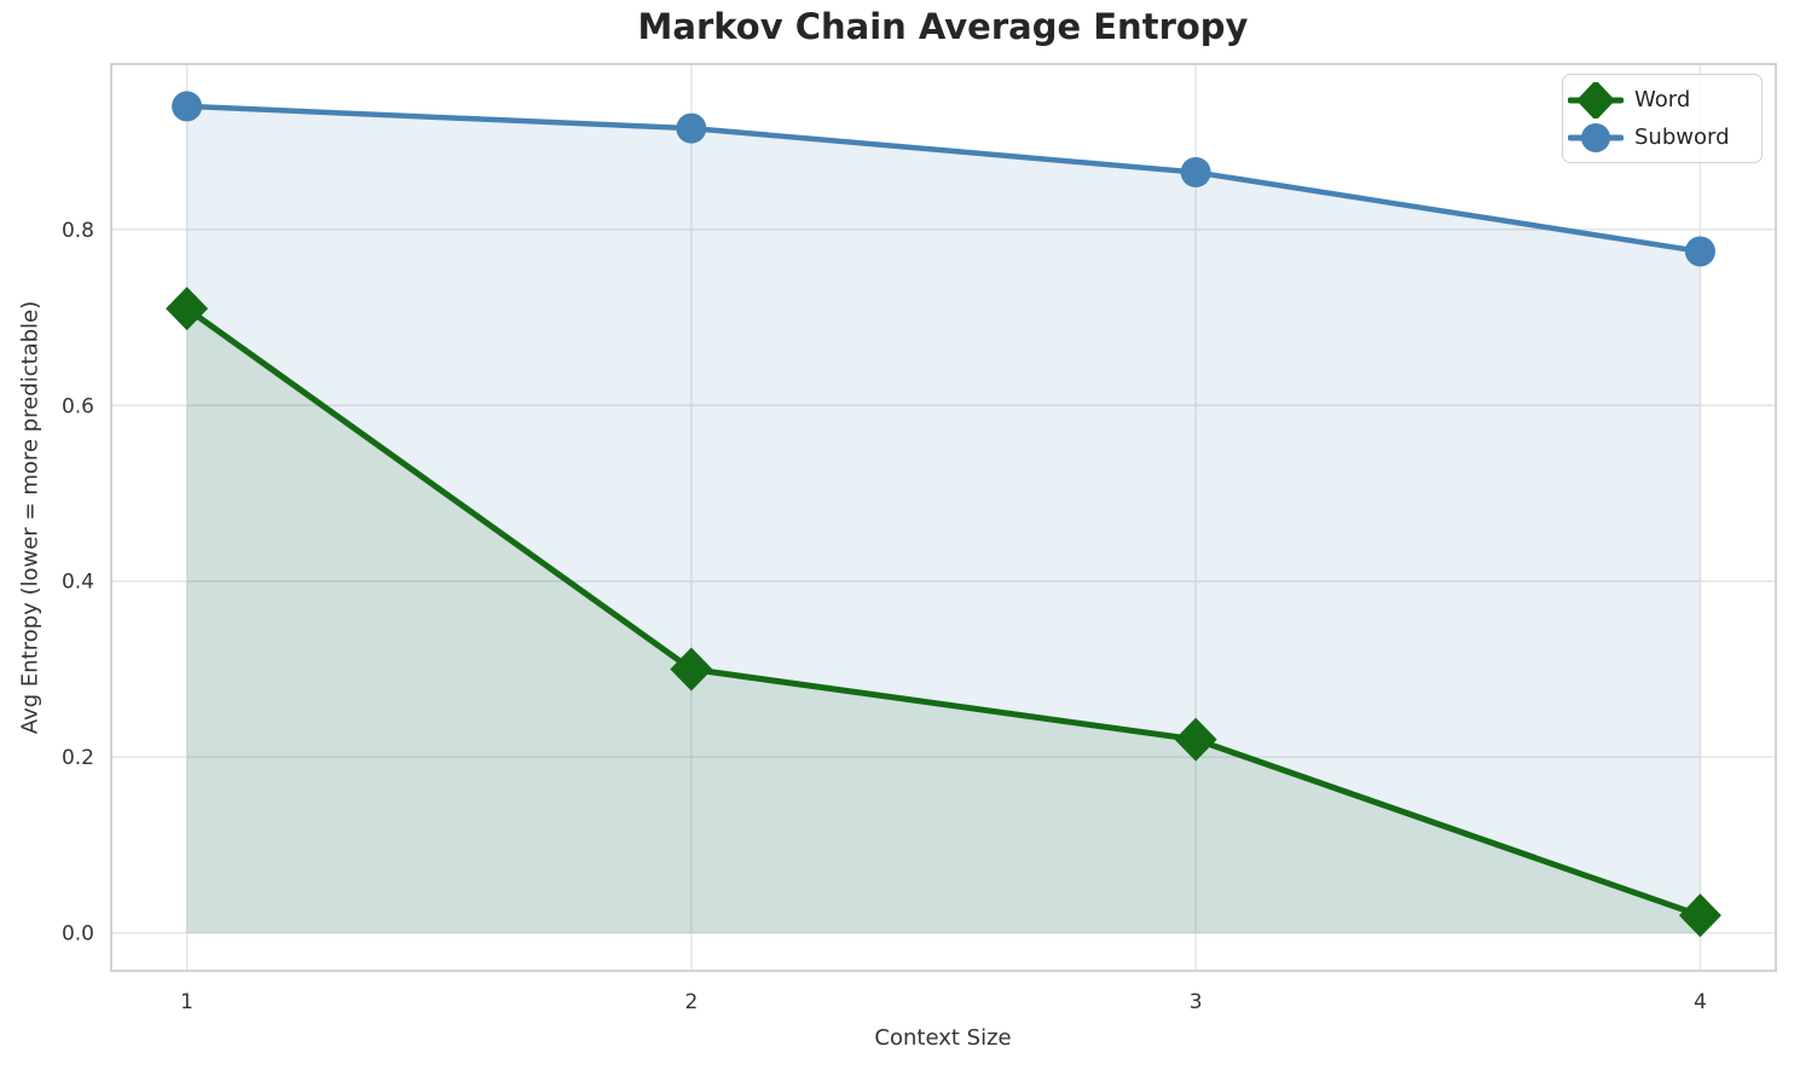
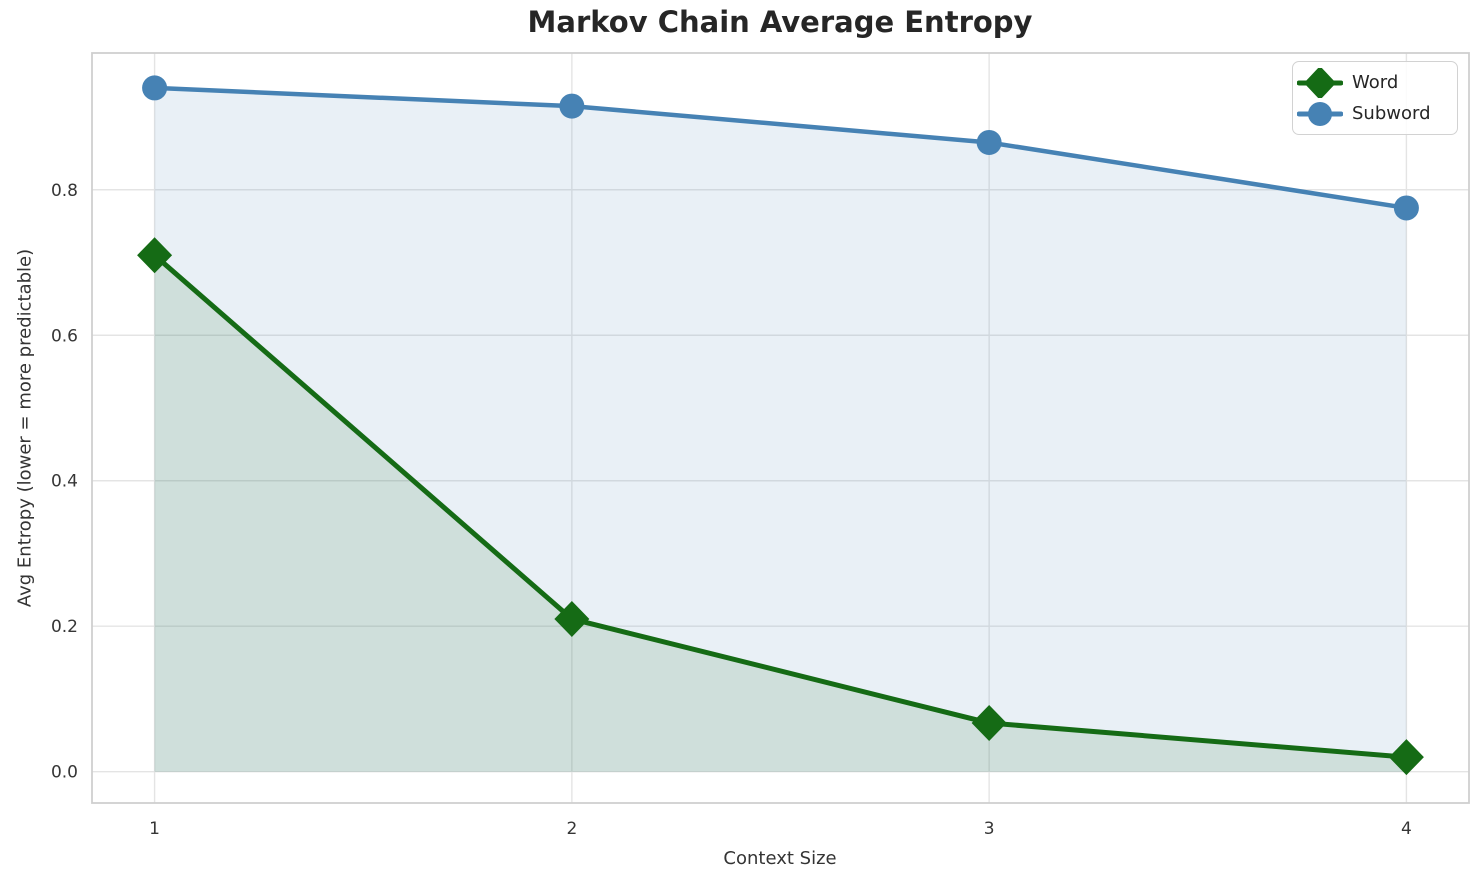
Word/2: 0.30 -> 0.21
Word/3: 0.22 -> 0.07
